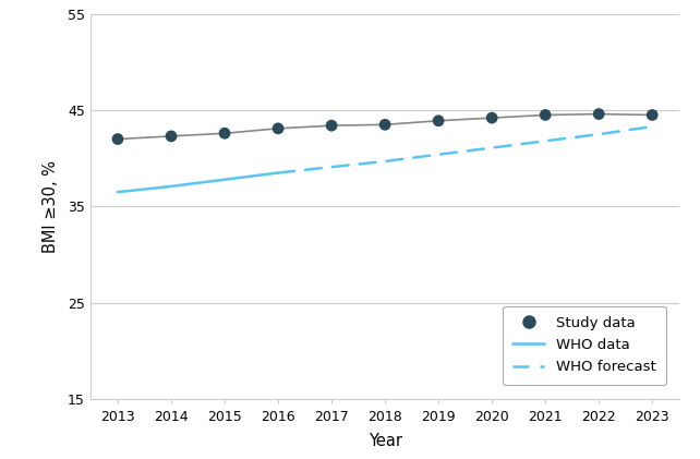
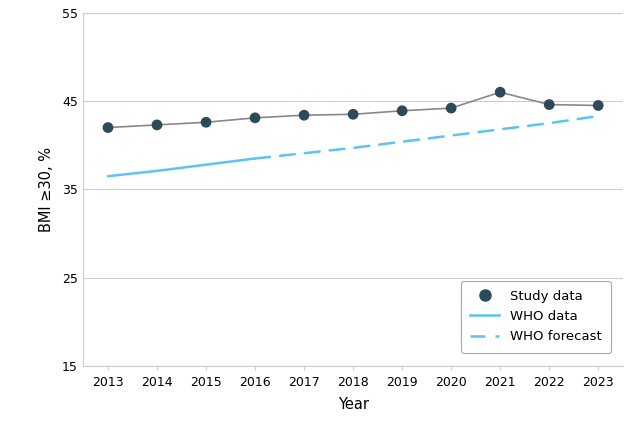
Study data/2021: 44.5 -> 46.0
